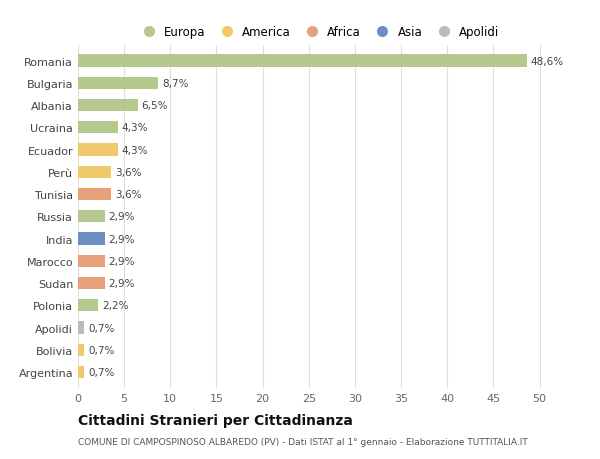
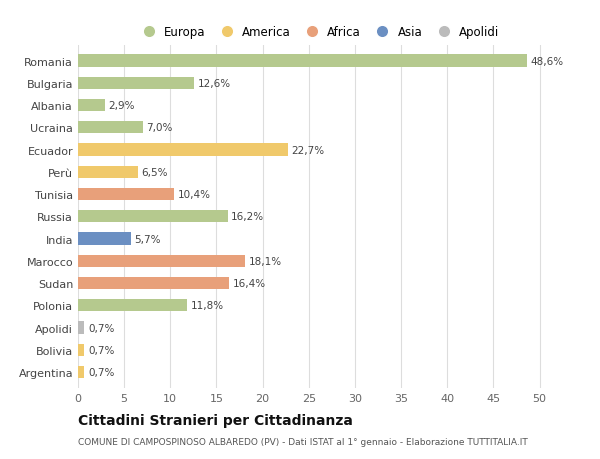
Bulgaria: 8,7% -> 12,6%
Albania: 6,5% -> 2,9%
Ucraina: 4,3% -> 7,0%
Ecuador: 4,3% -> 22,7%
Perù: 3,6% -> 6,5%
Tunisia: 3,6% -> 10,4%
Russia: 2,9% -> 16,2%
India: 2,9% -> 5,7%
Marocco: 2,9% -> 18,1%
Sudan: 2,9% -> 16,4%
Polonia: 2,2% -> 11,8%
